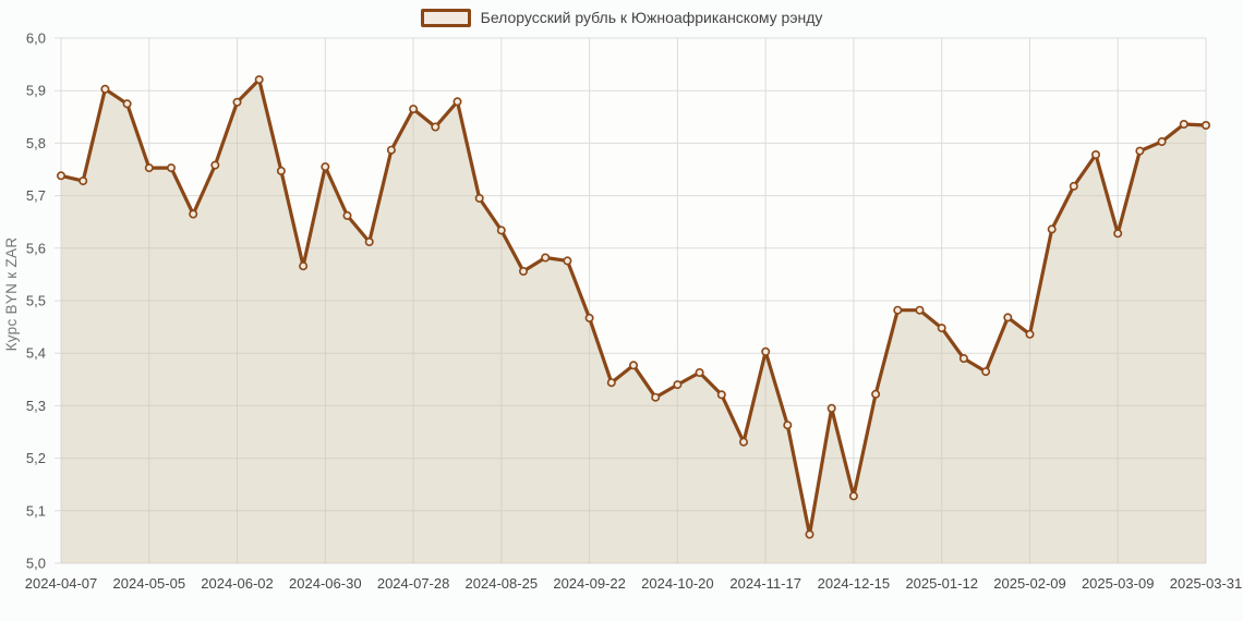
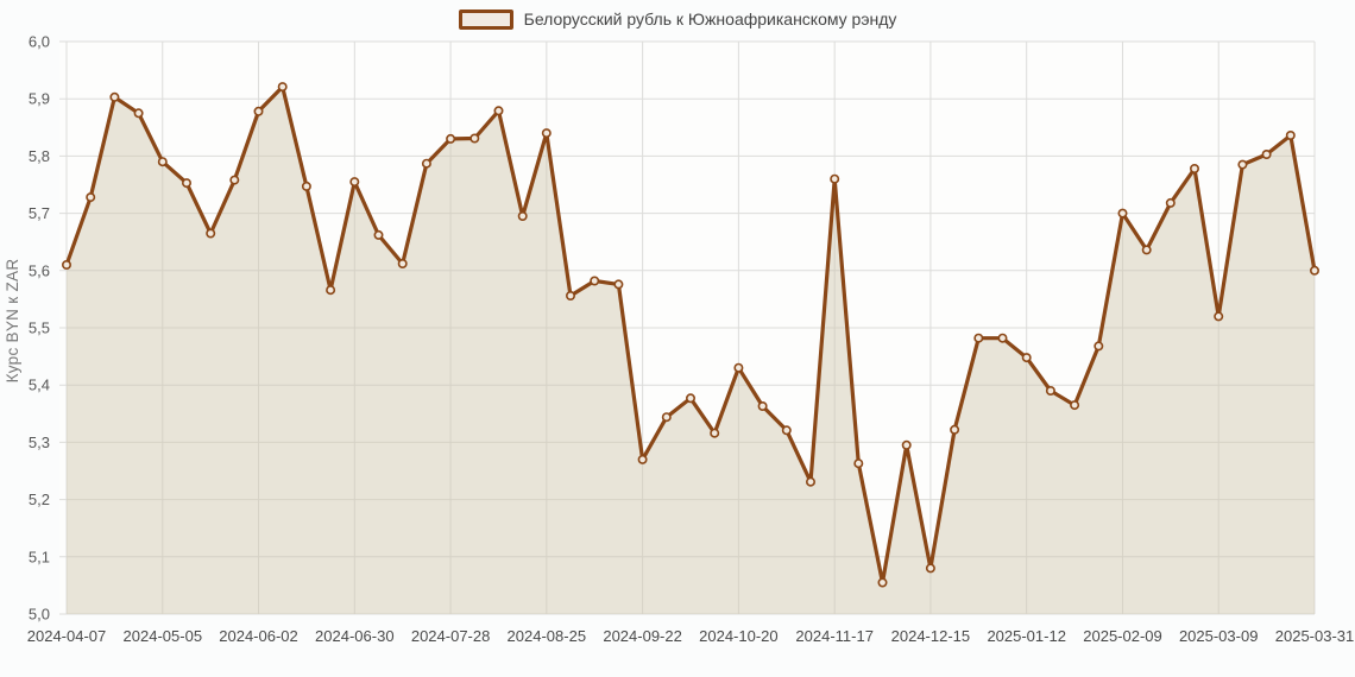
2024-04-07: 5,74 -> 5,61
2024-05-05: 5,75 -> 5,79
2024-07-28: 5,87 -> 5,83
2024-08-25: 5,63 -> 5,84
2024-09-22: 5,47 -> 5,27
2024-10-20: 5,34 -> 5,43
2024-11-17: 5,40 -> 5,76
2024-12-15: 5,13 -> 5,08
2025-02-09: 5,44 -> 5,70
2025-03-09: 5,63 -> 5,52
2025-03-31: 5,83 -> 5,60
